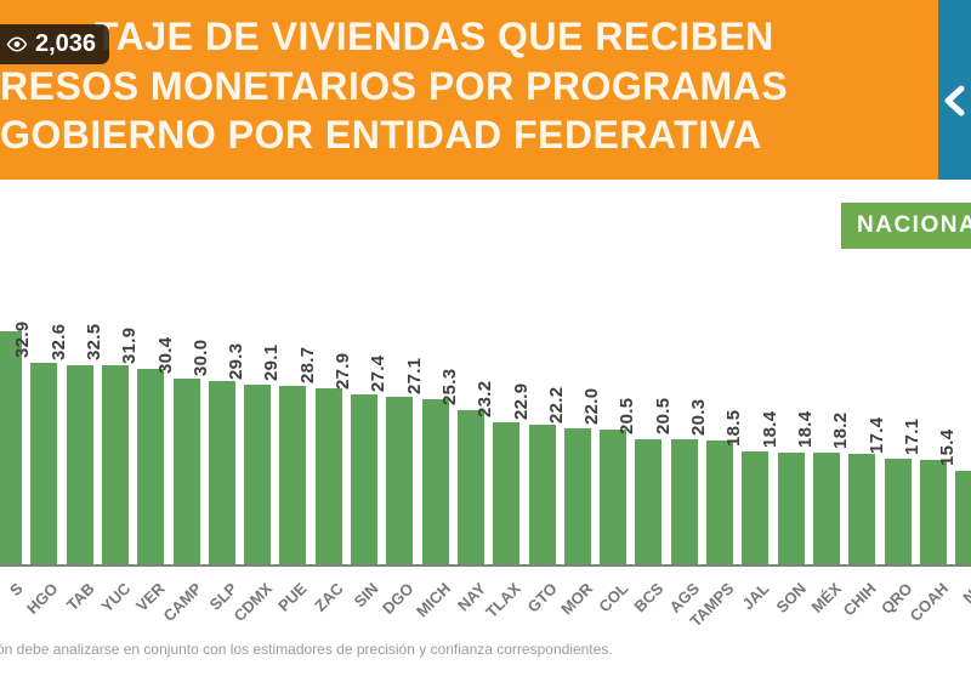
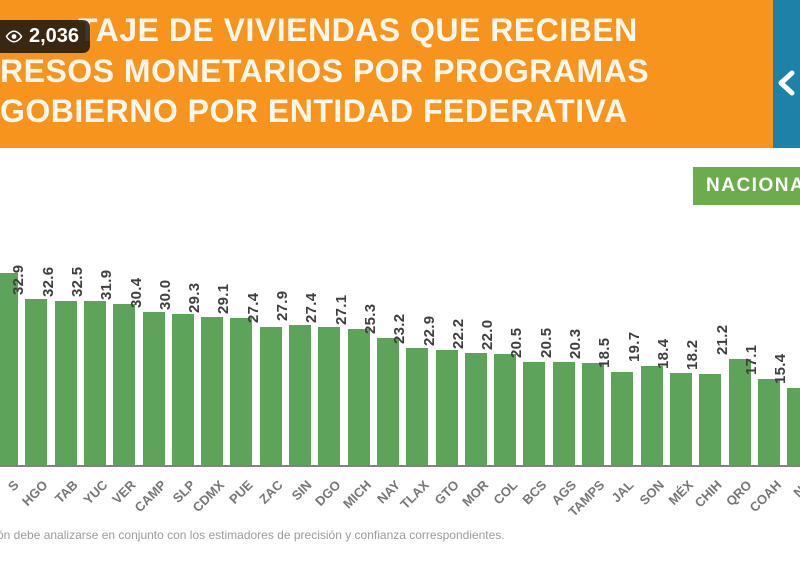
ZAC: 28.7 -> 27.4
SON: 18.4 -> 19.7
QRO: 17.4 -> 21.2
